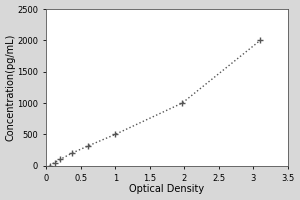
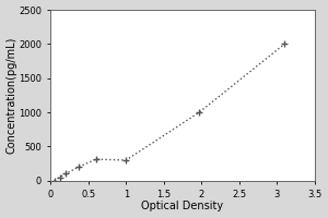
1: 500 -> 300
